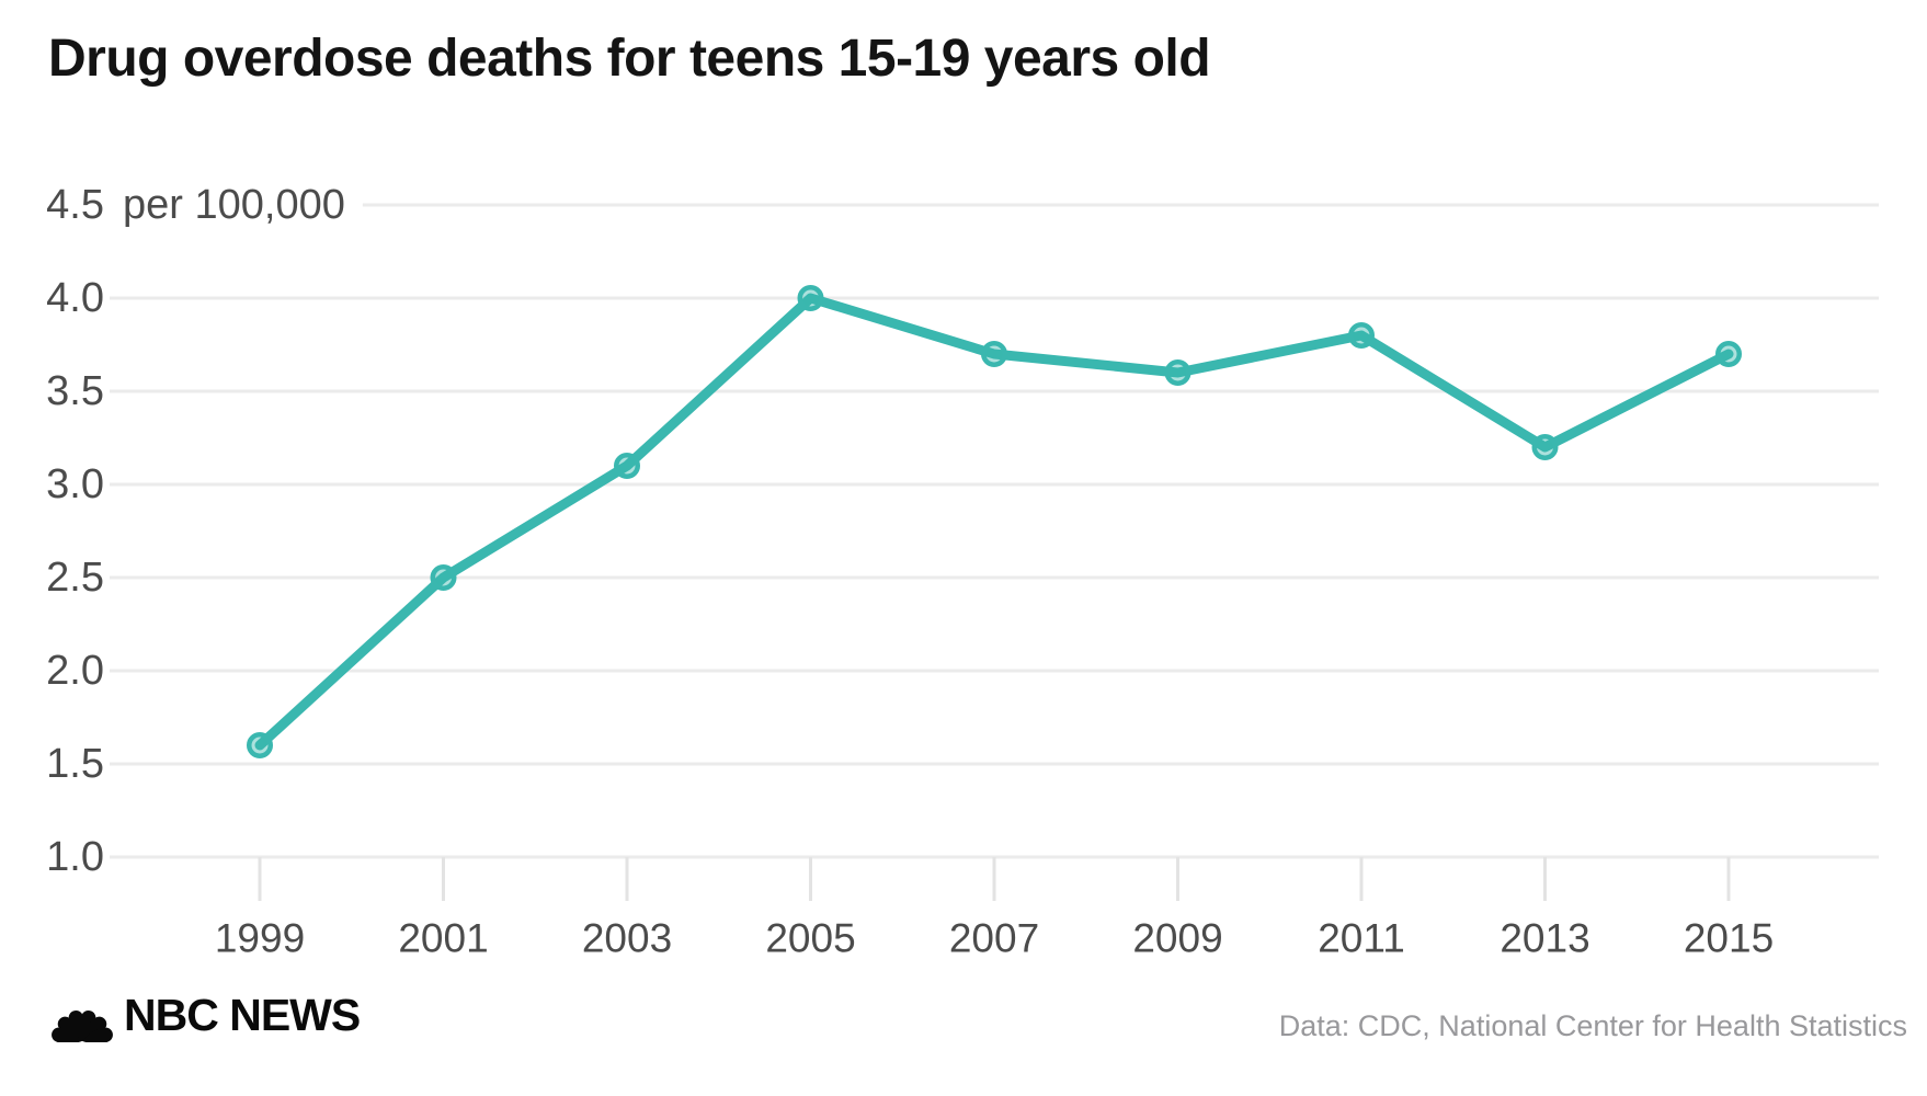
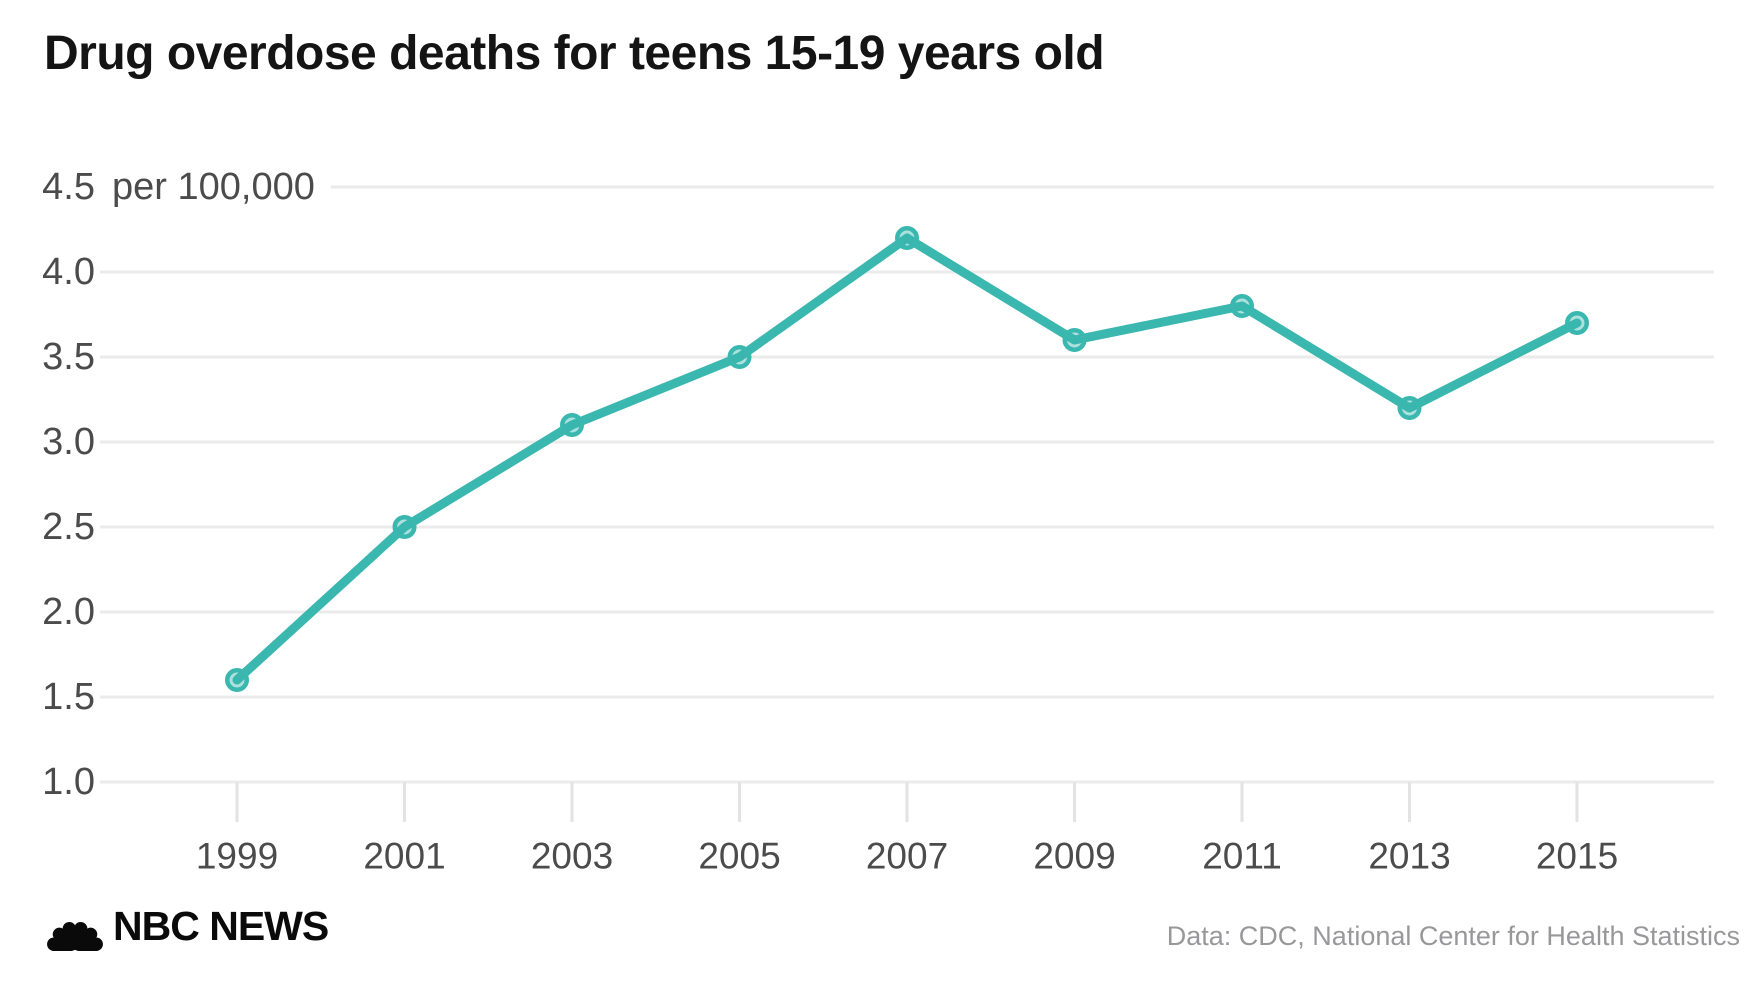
2005: 4.0 -> 3.5
2007: 3.7 -> 4.2
